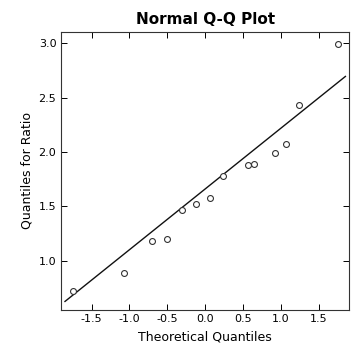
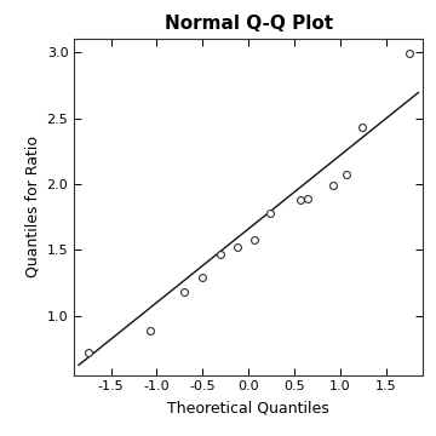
-0.5: 1.20 -> 1.29
